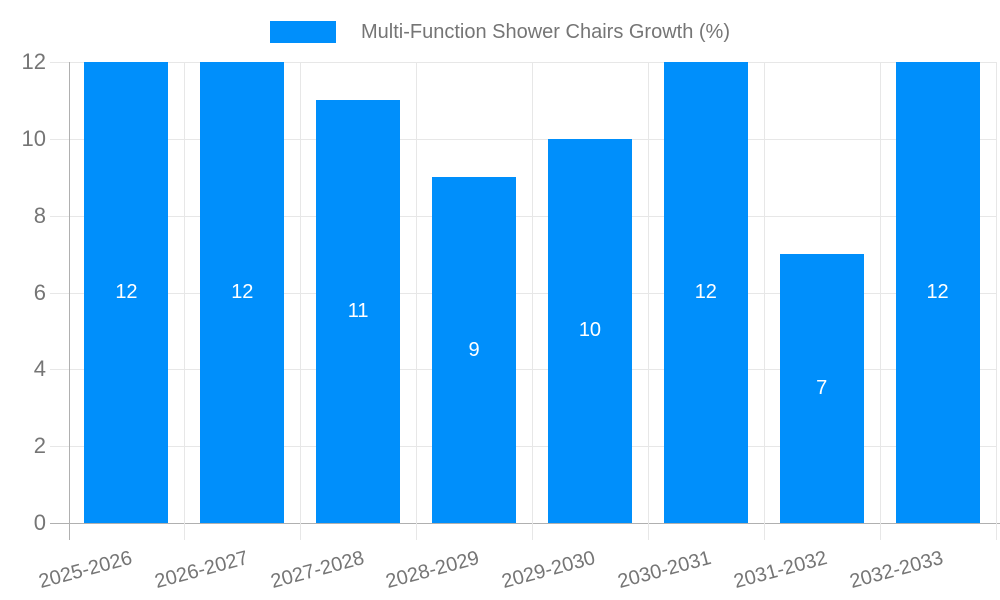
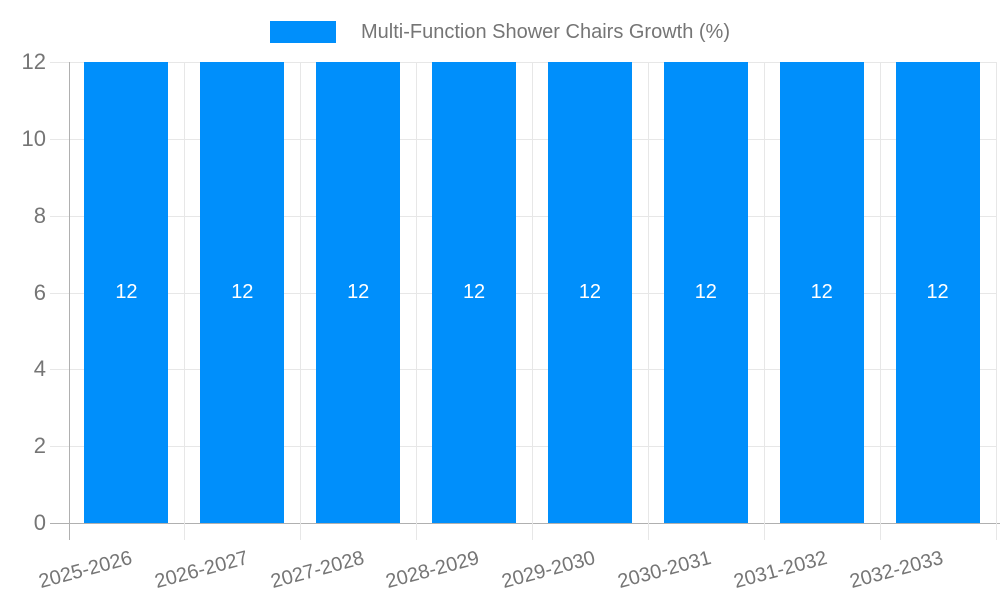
2027-2028: 11 -> 12
2028-2029: 9 -> 12
2029-2030: 10 -> 12
2031-2032: 7 -> 12
